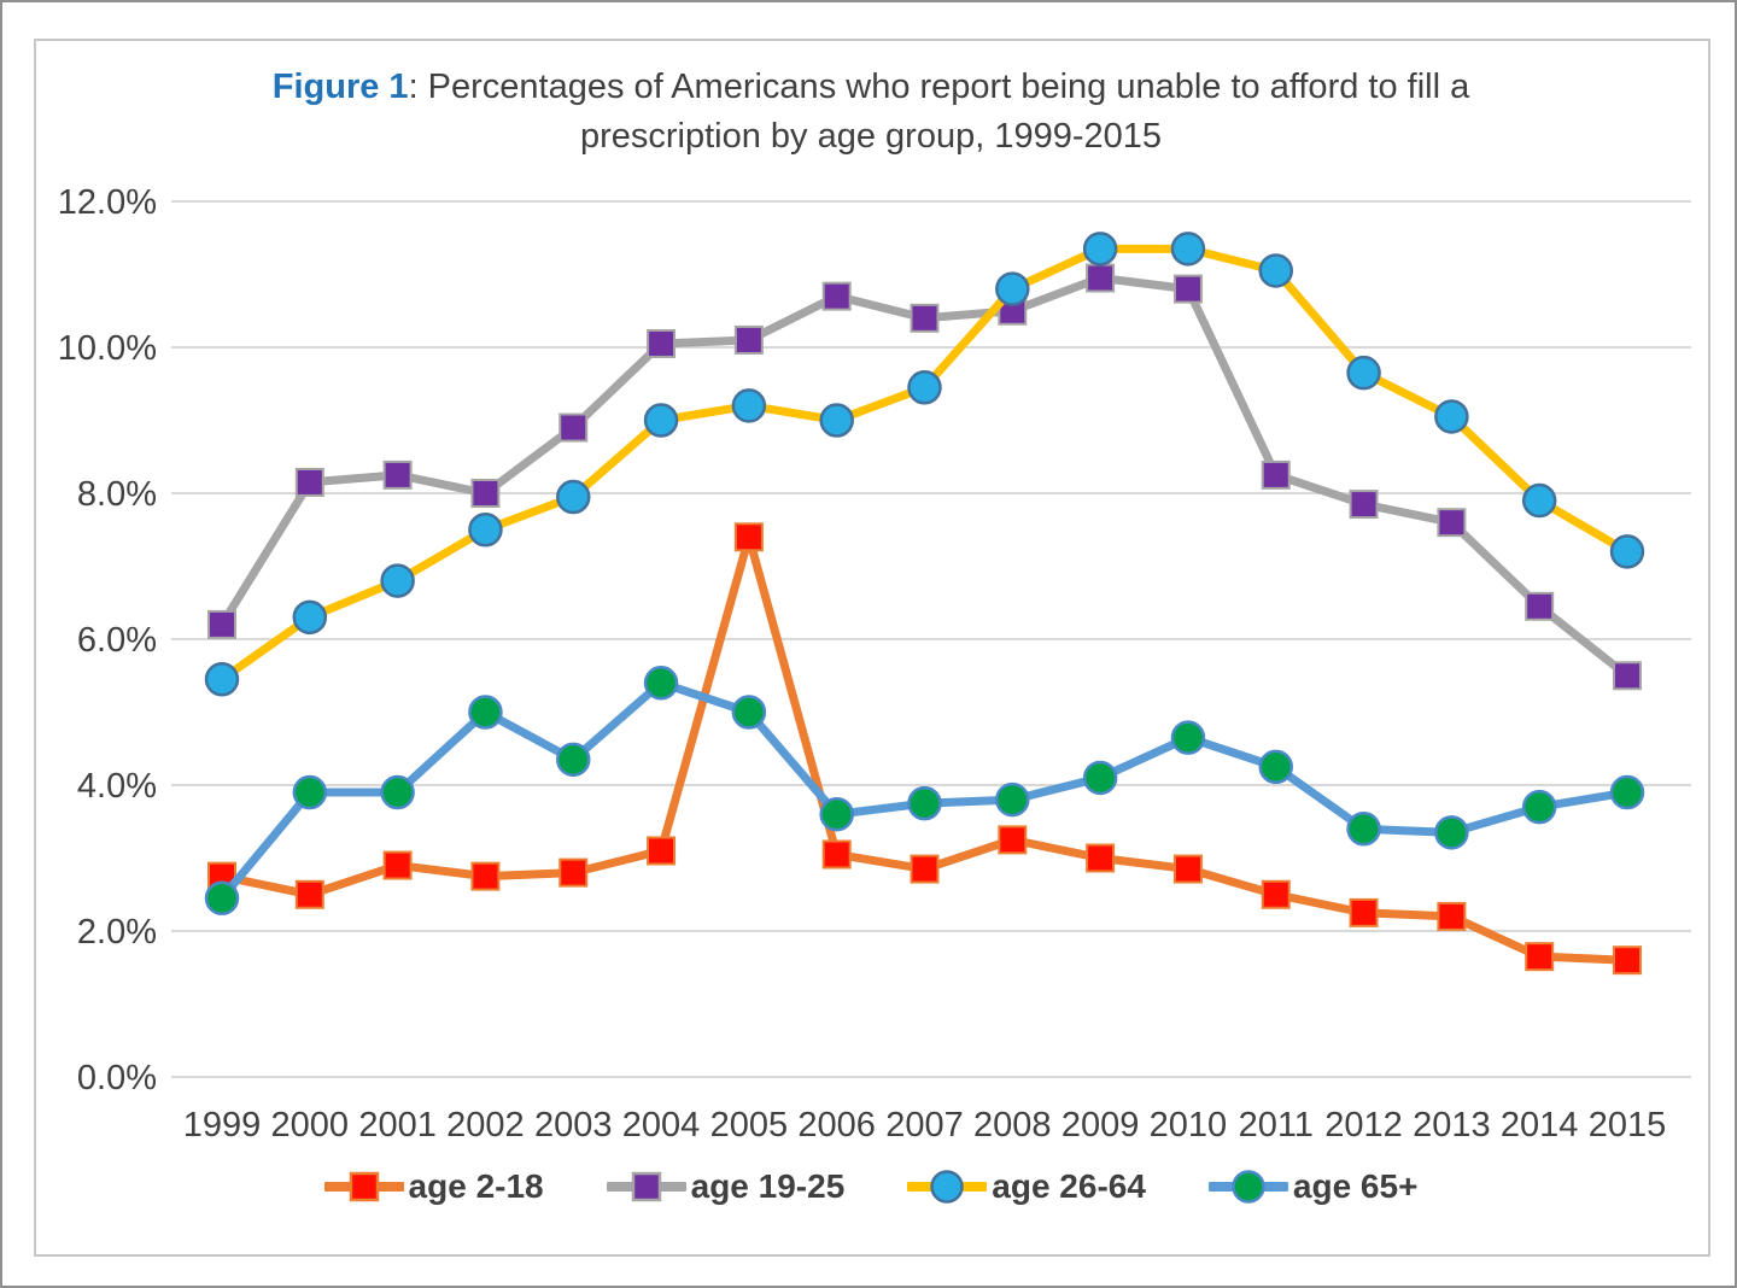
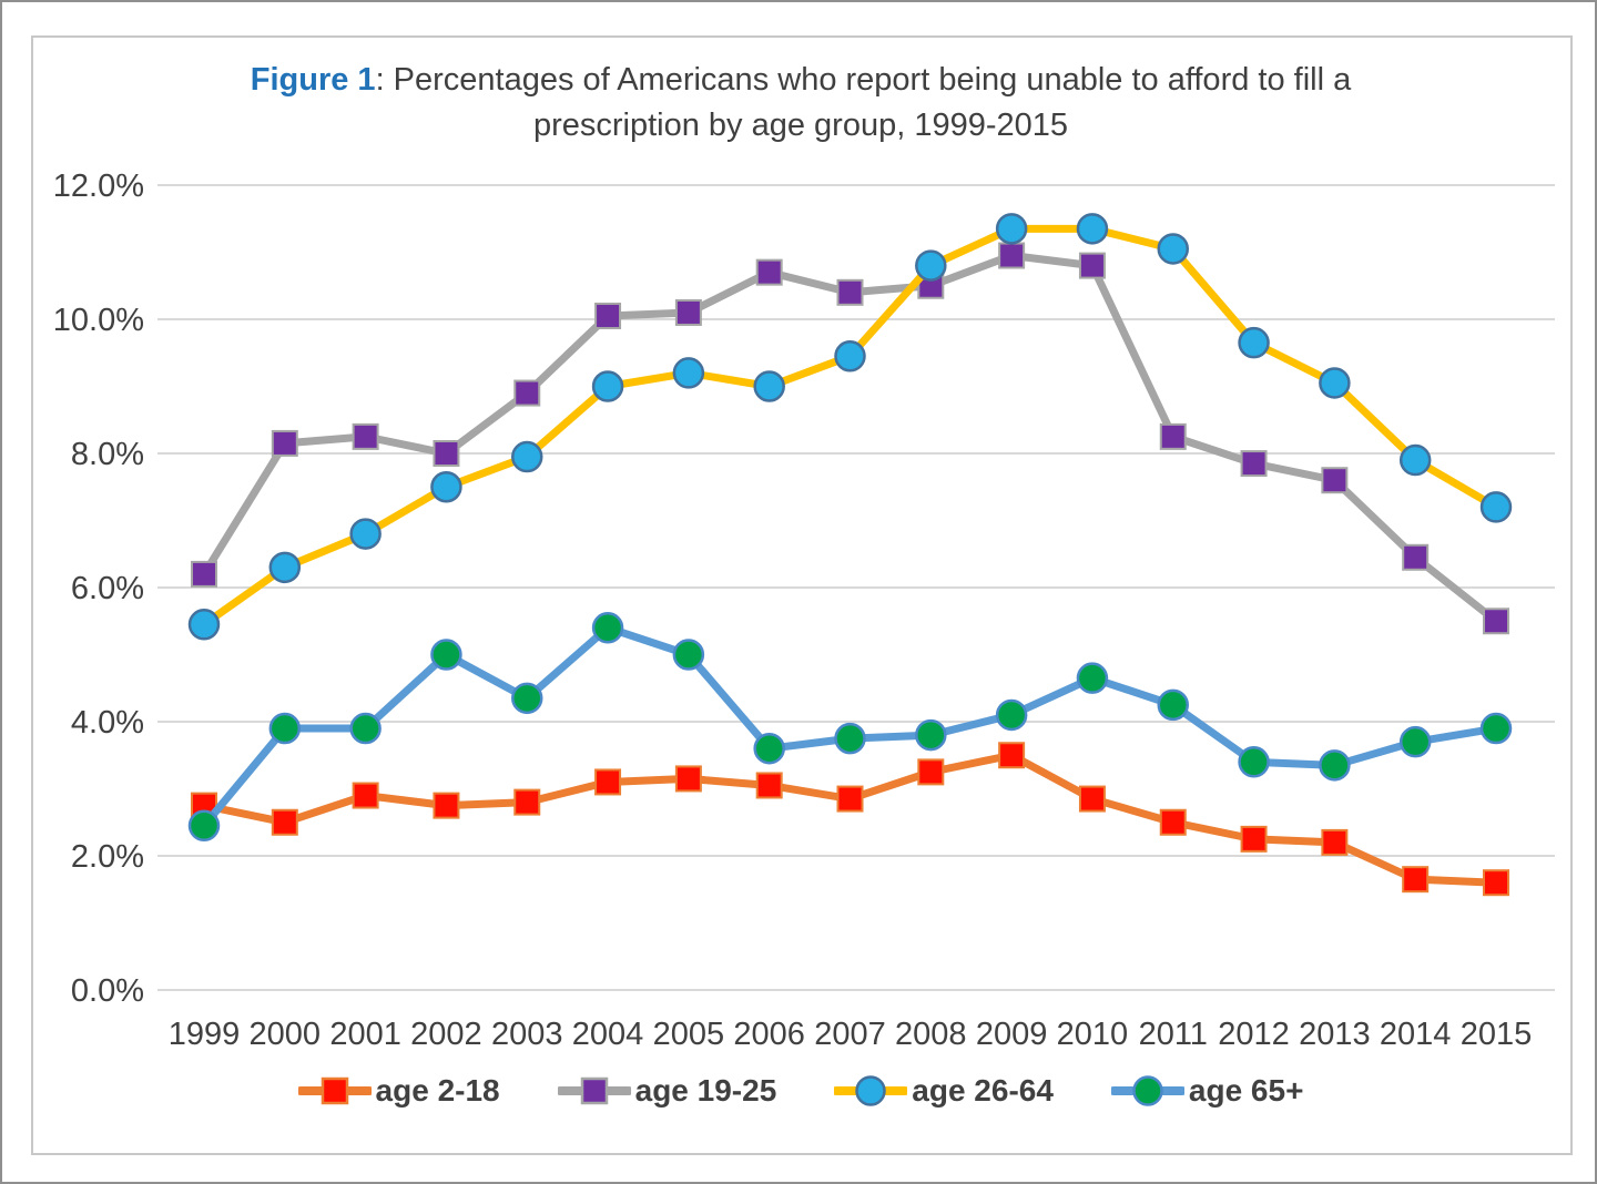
age 2-18/2005: 7.4% -> 3.1%
age 2-18/2009: 3.0% -> 3.5%
